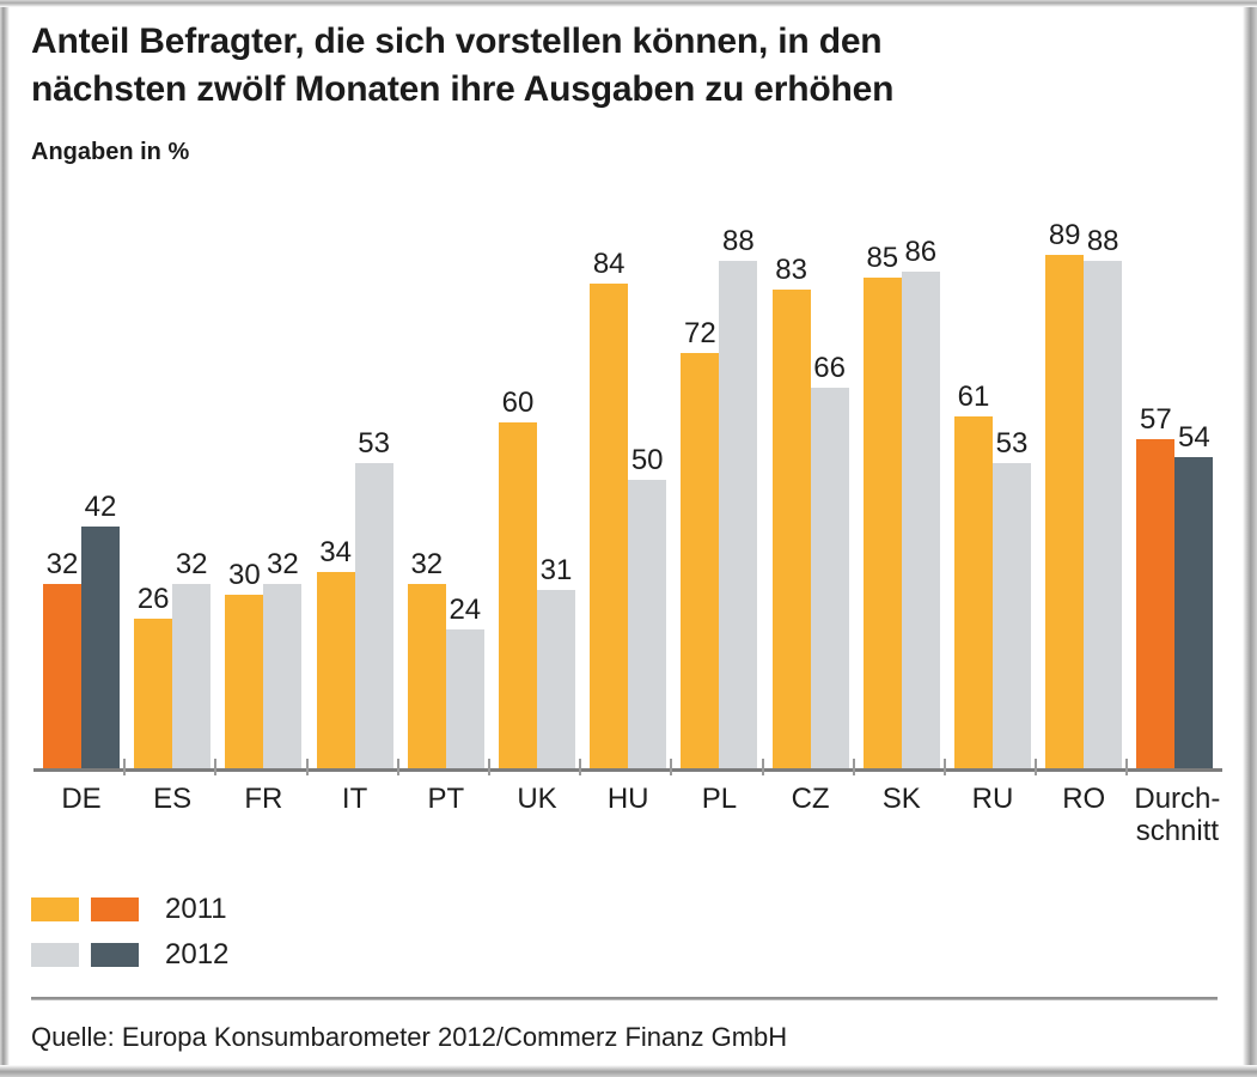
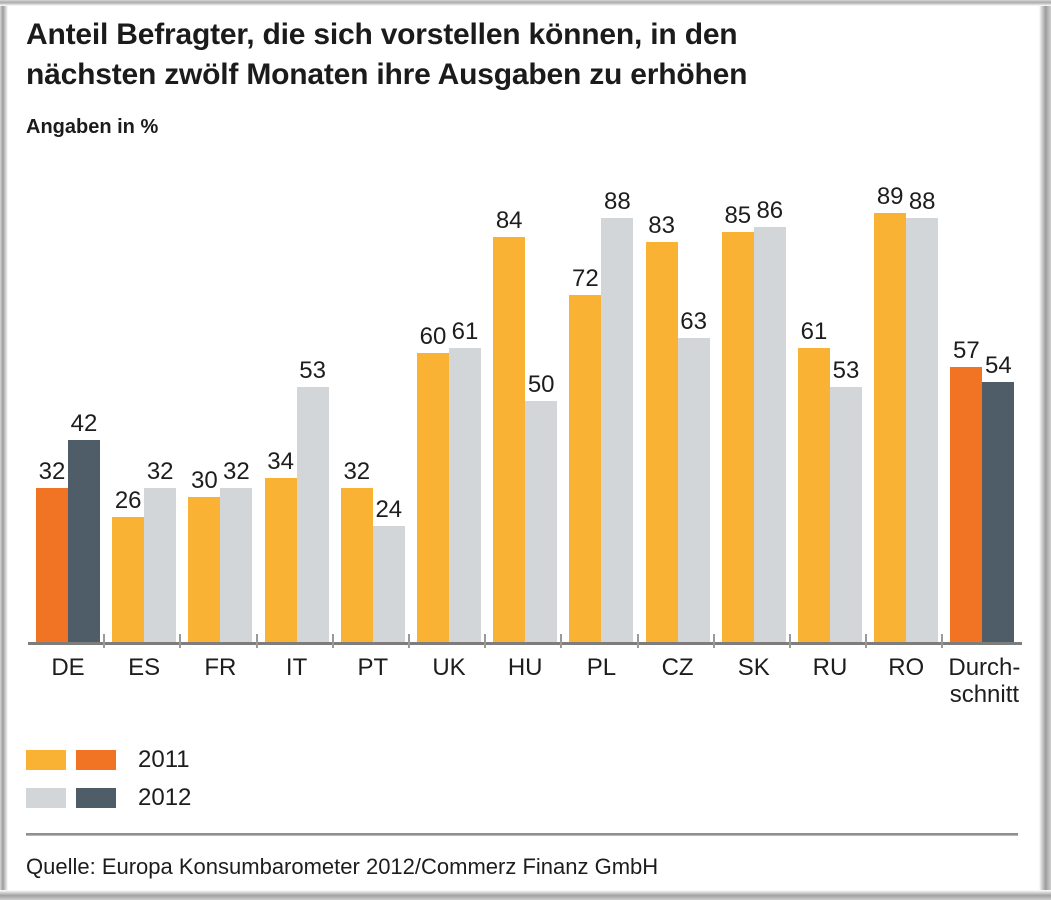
2012/UK: 31 -> 61
2012/CZ: 66 -> 63
